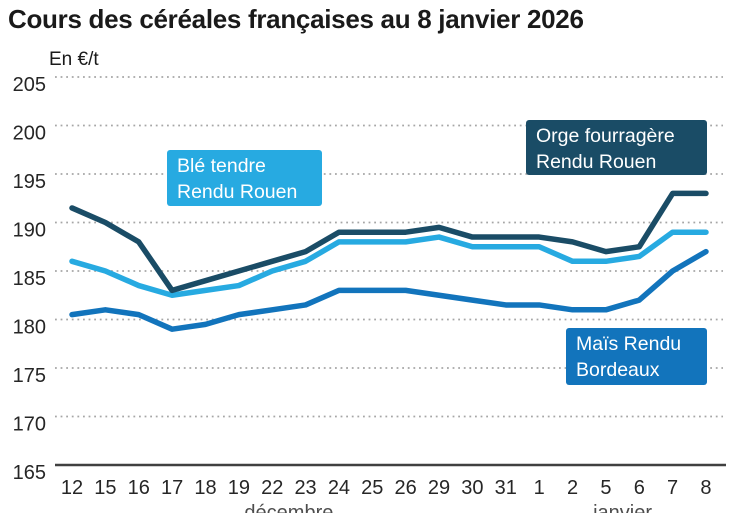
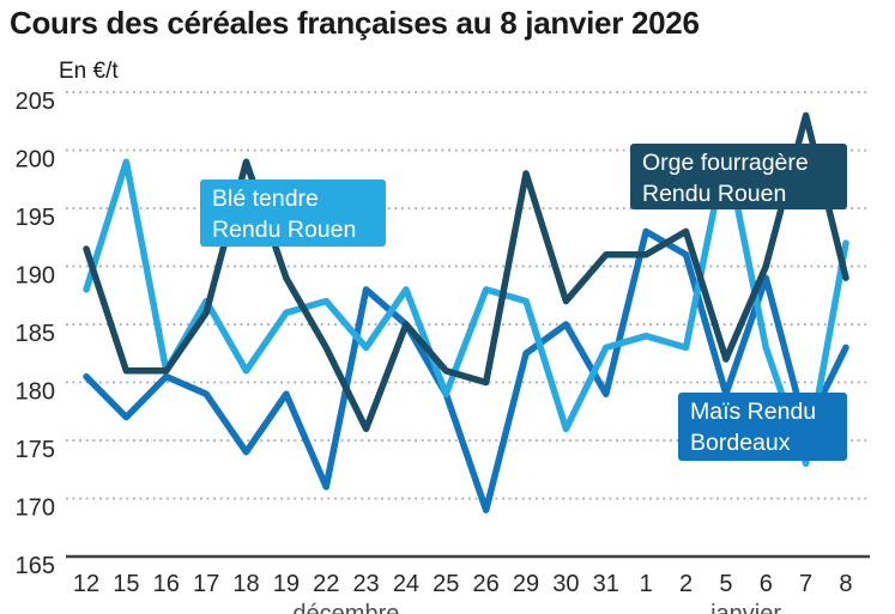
Blé tendre Rendu Rouen/12: 186 -> 188
Orge fourragère Rendu Rouen/15: 190 -> 181
Blé tendre Rendu Rouen/15: 185 -> 199
Maïs Rendu Bordeaux/15: 181 -> 177
Orge fourragère Rendu Rouen/16: 188 -> 181
Blé tendre Rendu Rouen/16: 184 -> 181
Orge fourragère Rendu Rouen/17: 183 -> 186
Blé tendre Rendu Rouen/17: 182 -> 187
Orge fourragère Rendu Rouen/18: 184 -> 199
Blé tendre Rendu Rouen/18: 183 -> 181
Maïs Rendu Bordeaux/18: 180 -> 174
Orge fourragère Rendu Rouen/19: 185 -> 189
Blé tendre Rendu Rouen/19: 184 -> 186
Maïs Rendu Bordeaux/19: 180 -> 179
Orge fourragère Rendu Rouen/22: 186 -> 183
Blé tendre Rendu Rouen/22: 185 -> 187
Maïs Rendu Bordeaux/22: 181 -> 171
Orge fourragère Rendu Rouen/23: 187 -> 176
Blé tendre Rendu Rouen/23: 186 -> 183
Maïs Rendu Bordeaux/23: 182 -> 188
Orge fourragère Rendu Rouen/24: 189 -> 185
Maïs Rendu Bordeaux/24: 183 -> 185
Orge fourragère Rendu Rouen/25: 189 -> 181
Blé tendre Rendu Rouen/25: 188 -> 179
Maïs Rendu Bordeaux/25: 183 -> 179
Orge fourragère Rendu Rouen/26: 189 -> 180
Maïs Rendu Bordeaux/26: 183 -> 169
Orge fourragère Rendu Rouen/29: 190 -> 198
Blé tendre Rendu Rouen/29: 188 -> 187
Orge fourragère Rendu Rouen/30: 188 -> 187
Blé tendre Rendu Rouen/30: 188 -> 176
Maïs Rendu Bordeaux/30: 182 -> 185
Orge fourragère Rendu Rouen/31: 188 -> 191
Blé tendre Rendu Rouen/31: 188 -> 183
Maïs Rendu Bordeaux/31: 182 -> 179
Orge fourragère Rendu Rouen/1: 188 -> 191
Blé tendre Rendu Rouen/1: 188 -> 184
Maïs Rendu Bordeaux/1: 182 -> 193
Orge fourragère Rendu Rouen/2: 188 -> 193
Blé tendre Rendu Rouen/2: 186 -> 183
Maïs Rendu Bordeaux/2: 181 -> 191
Orge fourragère Rendu Rouen/5: 187 -> 182
Blé tendre Rendu Rouen/5: 186 -> 200
Maïs Rendu Bordeaux/5: 181 -> 179
Orge fourragère Rendu Rouen/6: 188 -> 190
Blé tendre Rendu Rouen/6: 186 -> 183
Maïs Rendu Bordeaux/6: 182 -> 189
Orge fourragère Rendu Rouen/7: 193 -> 203
Blé tendre Rendu Rouen/7: 189 -> 173
Maïs Rendu Bordeaux/7: 185 -> 176
Orge fourragère Rendu Rouen/8: 193 -> 189
Blé tendre Rendu Rouen/8: 189 -> 192
Maïs Rendu Bordeaux/8: 187 -> 183
